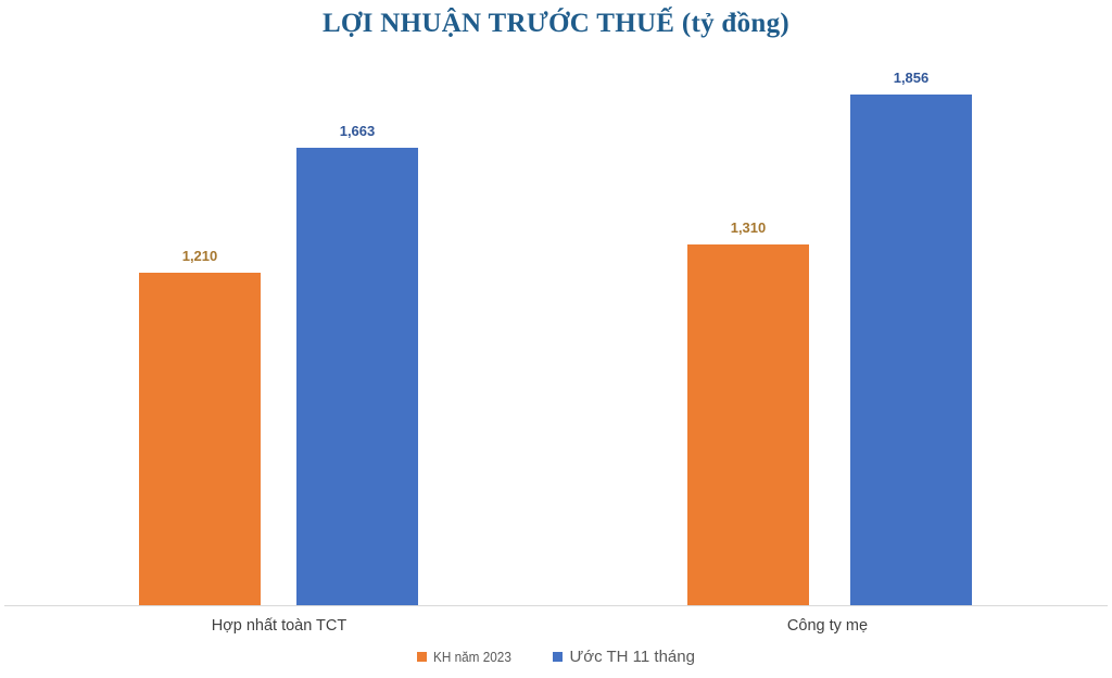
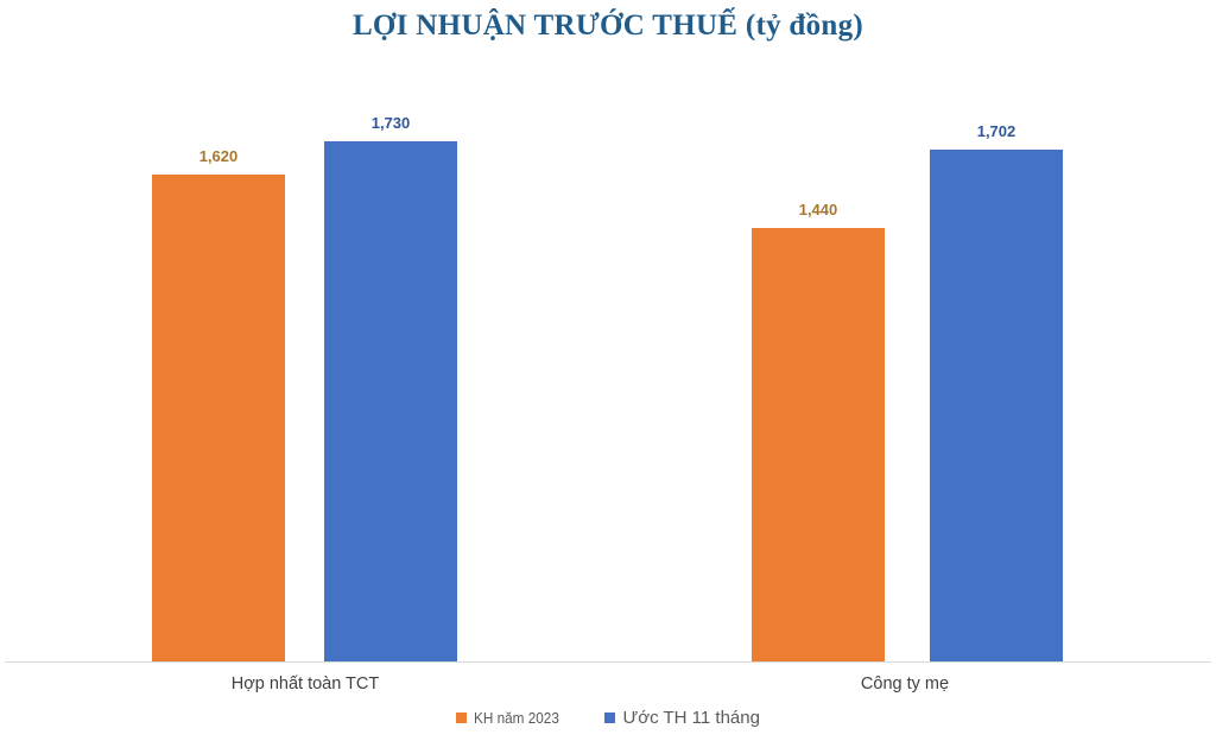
KH năm 2023/Hợp nhất toàn TCT: 1,210 -> 1,620
Ước TH 11 tháng/Hợp nhất toàn TCT: 1,663 -> 1,730
KH năm 2023/Công ty mẹ: 1,310 -> 1,440
Ước TH 11 tháng/Công ty mẹ: 1,856 -> 1,702
